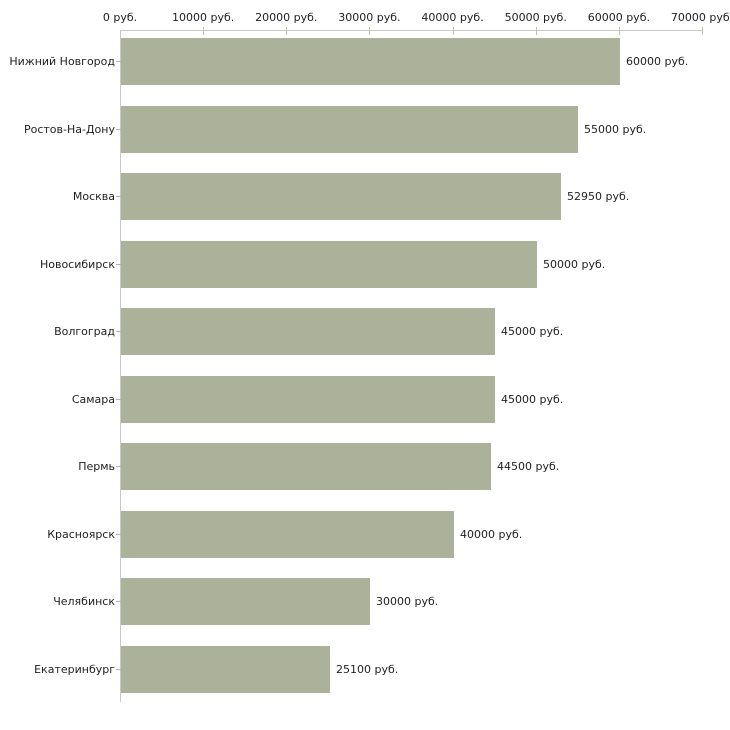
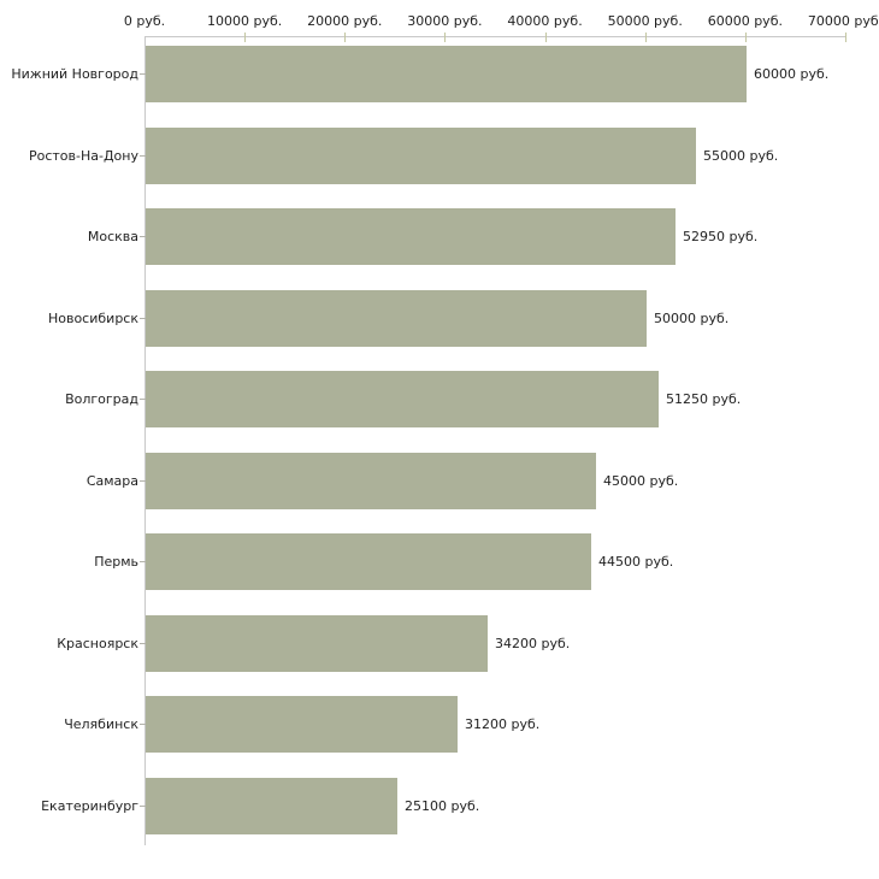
Волгоград: 45000 -> 51250
Красноярск: 40000 -> 34200
Челябинск: 30000 -> 31200
